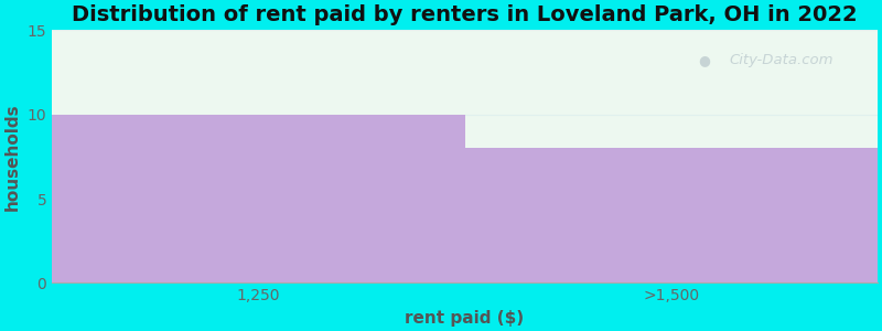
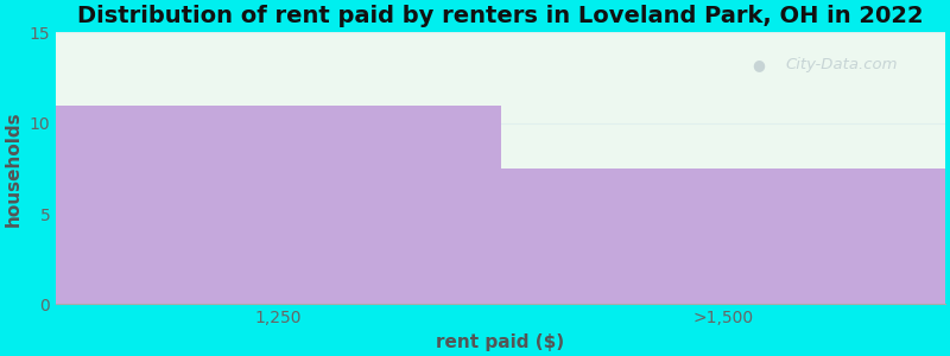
1,250: 10.0 -> 11.0
>1,500: 8.0 -> 7.5
